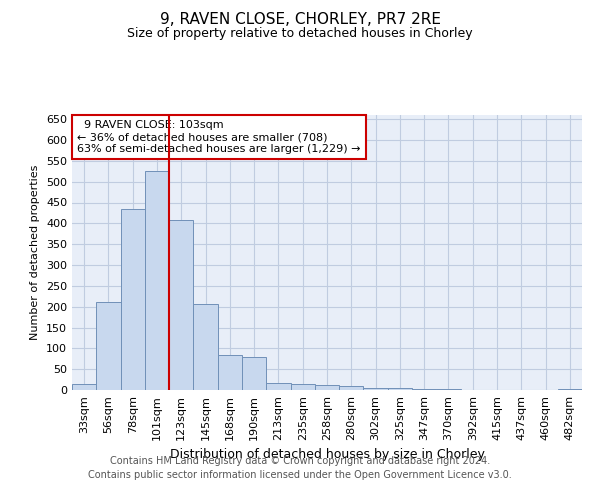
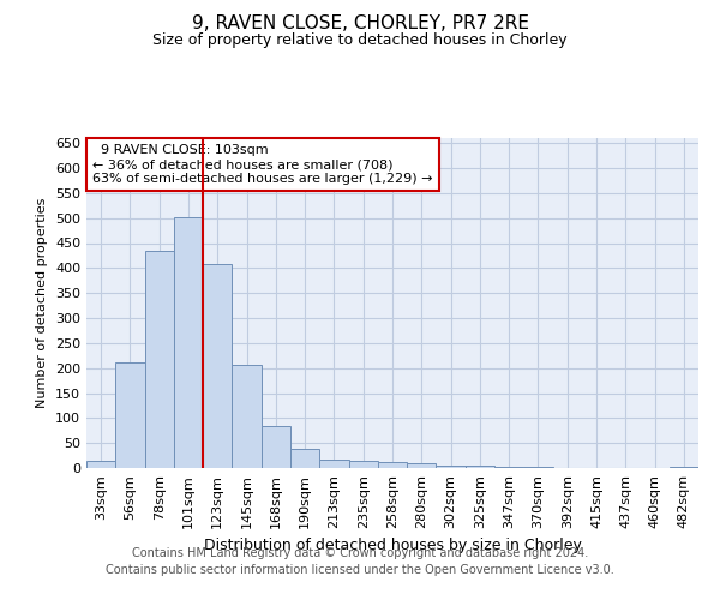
101sqm: 525 -> 502
190sqm: 80 -> 39
